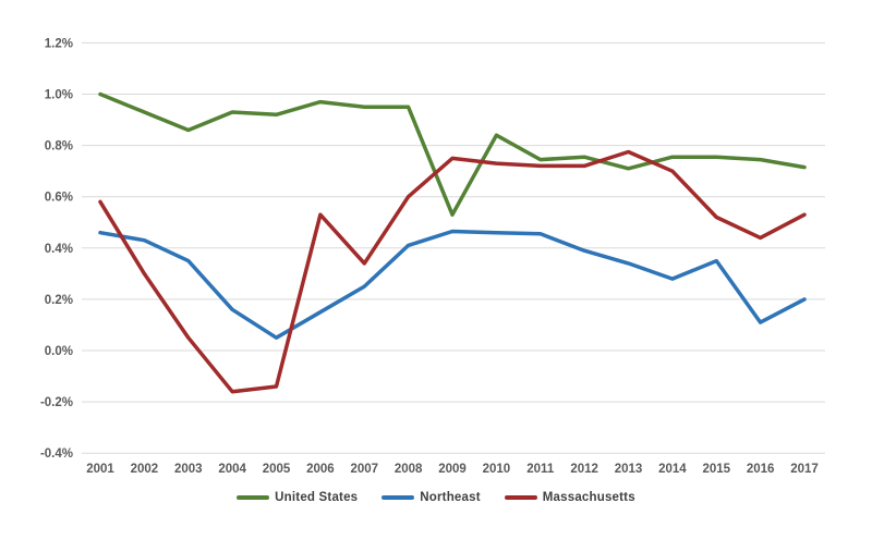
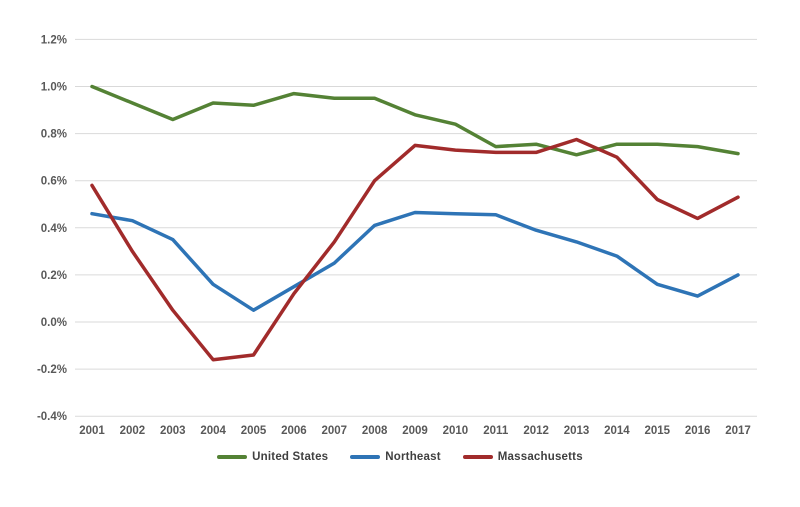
Massachusetts/2006: 0.53% -> 0.12%
United States/2009: 0.53% -> 0.88%
Northeast/2015: 0.35% -> 0.16%
